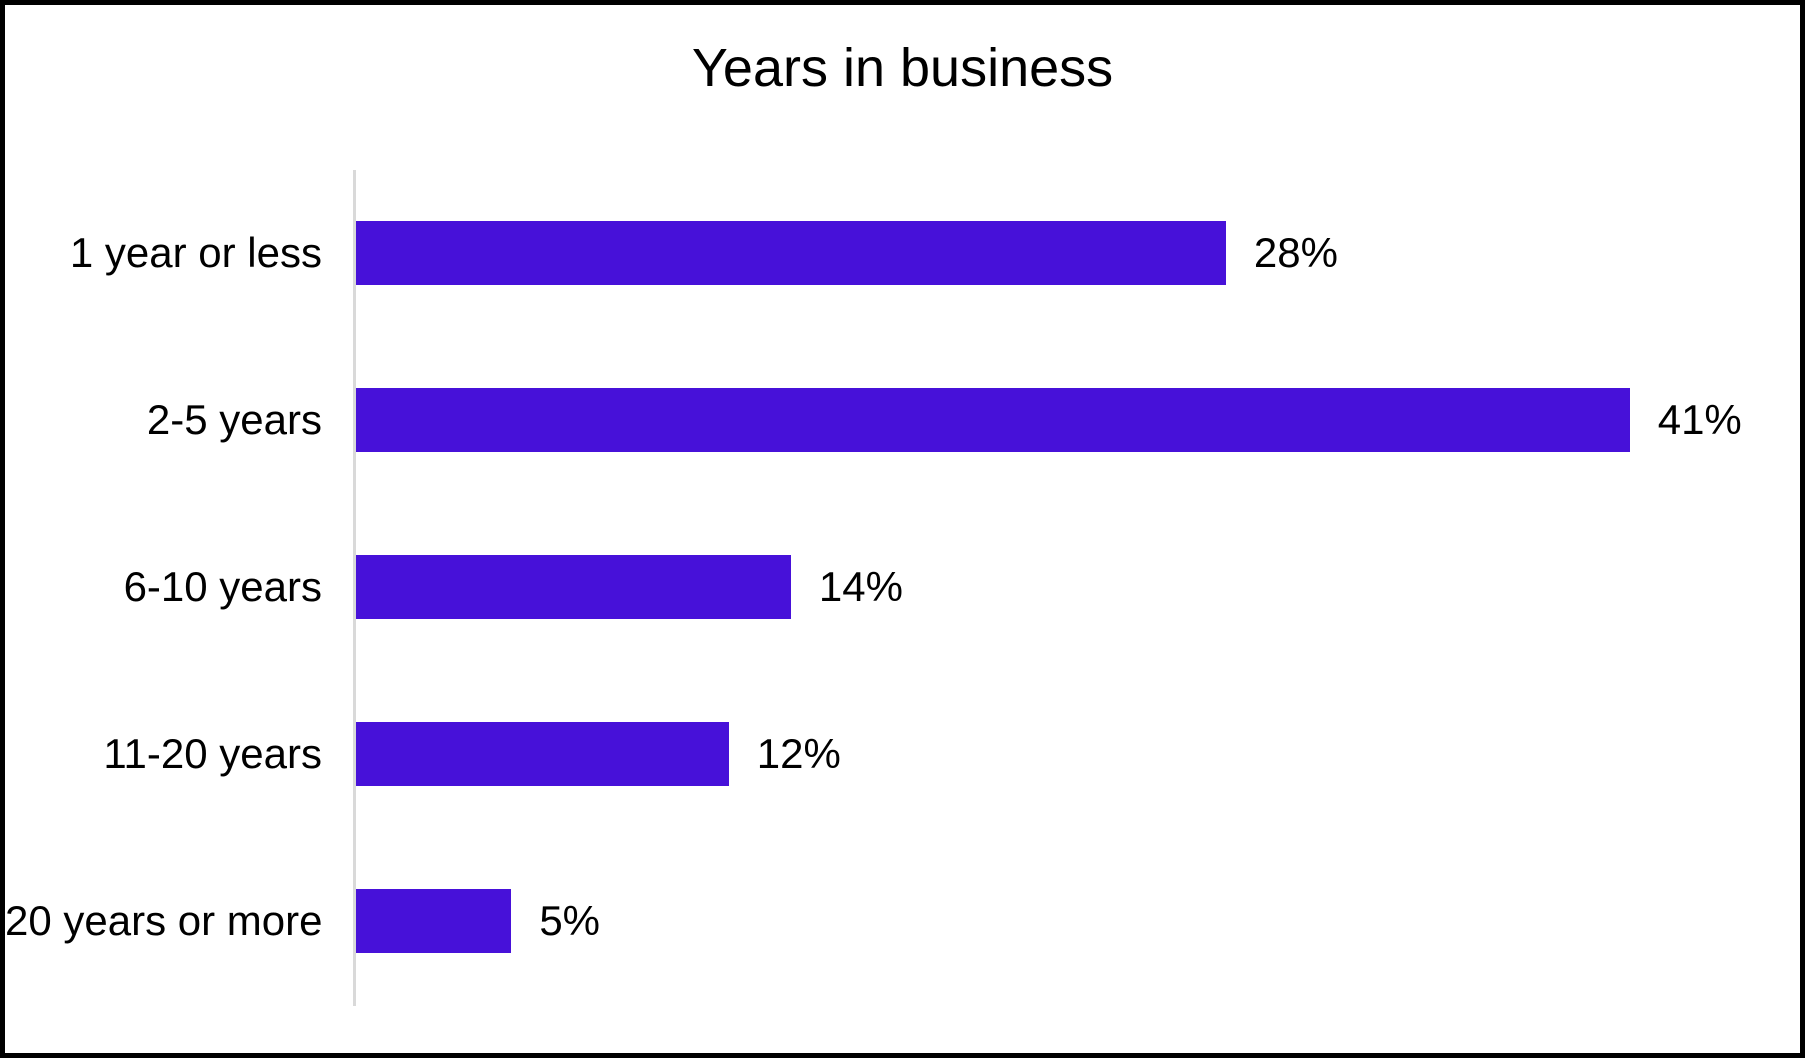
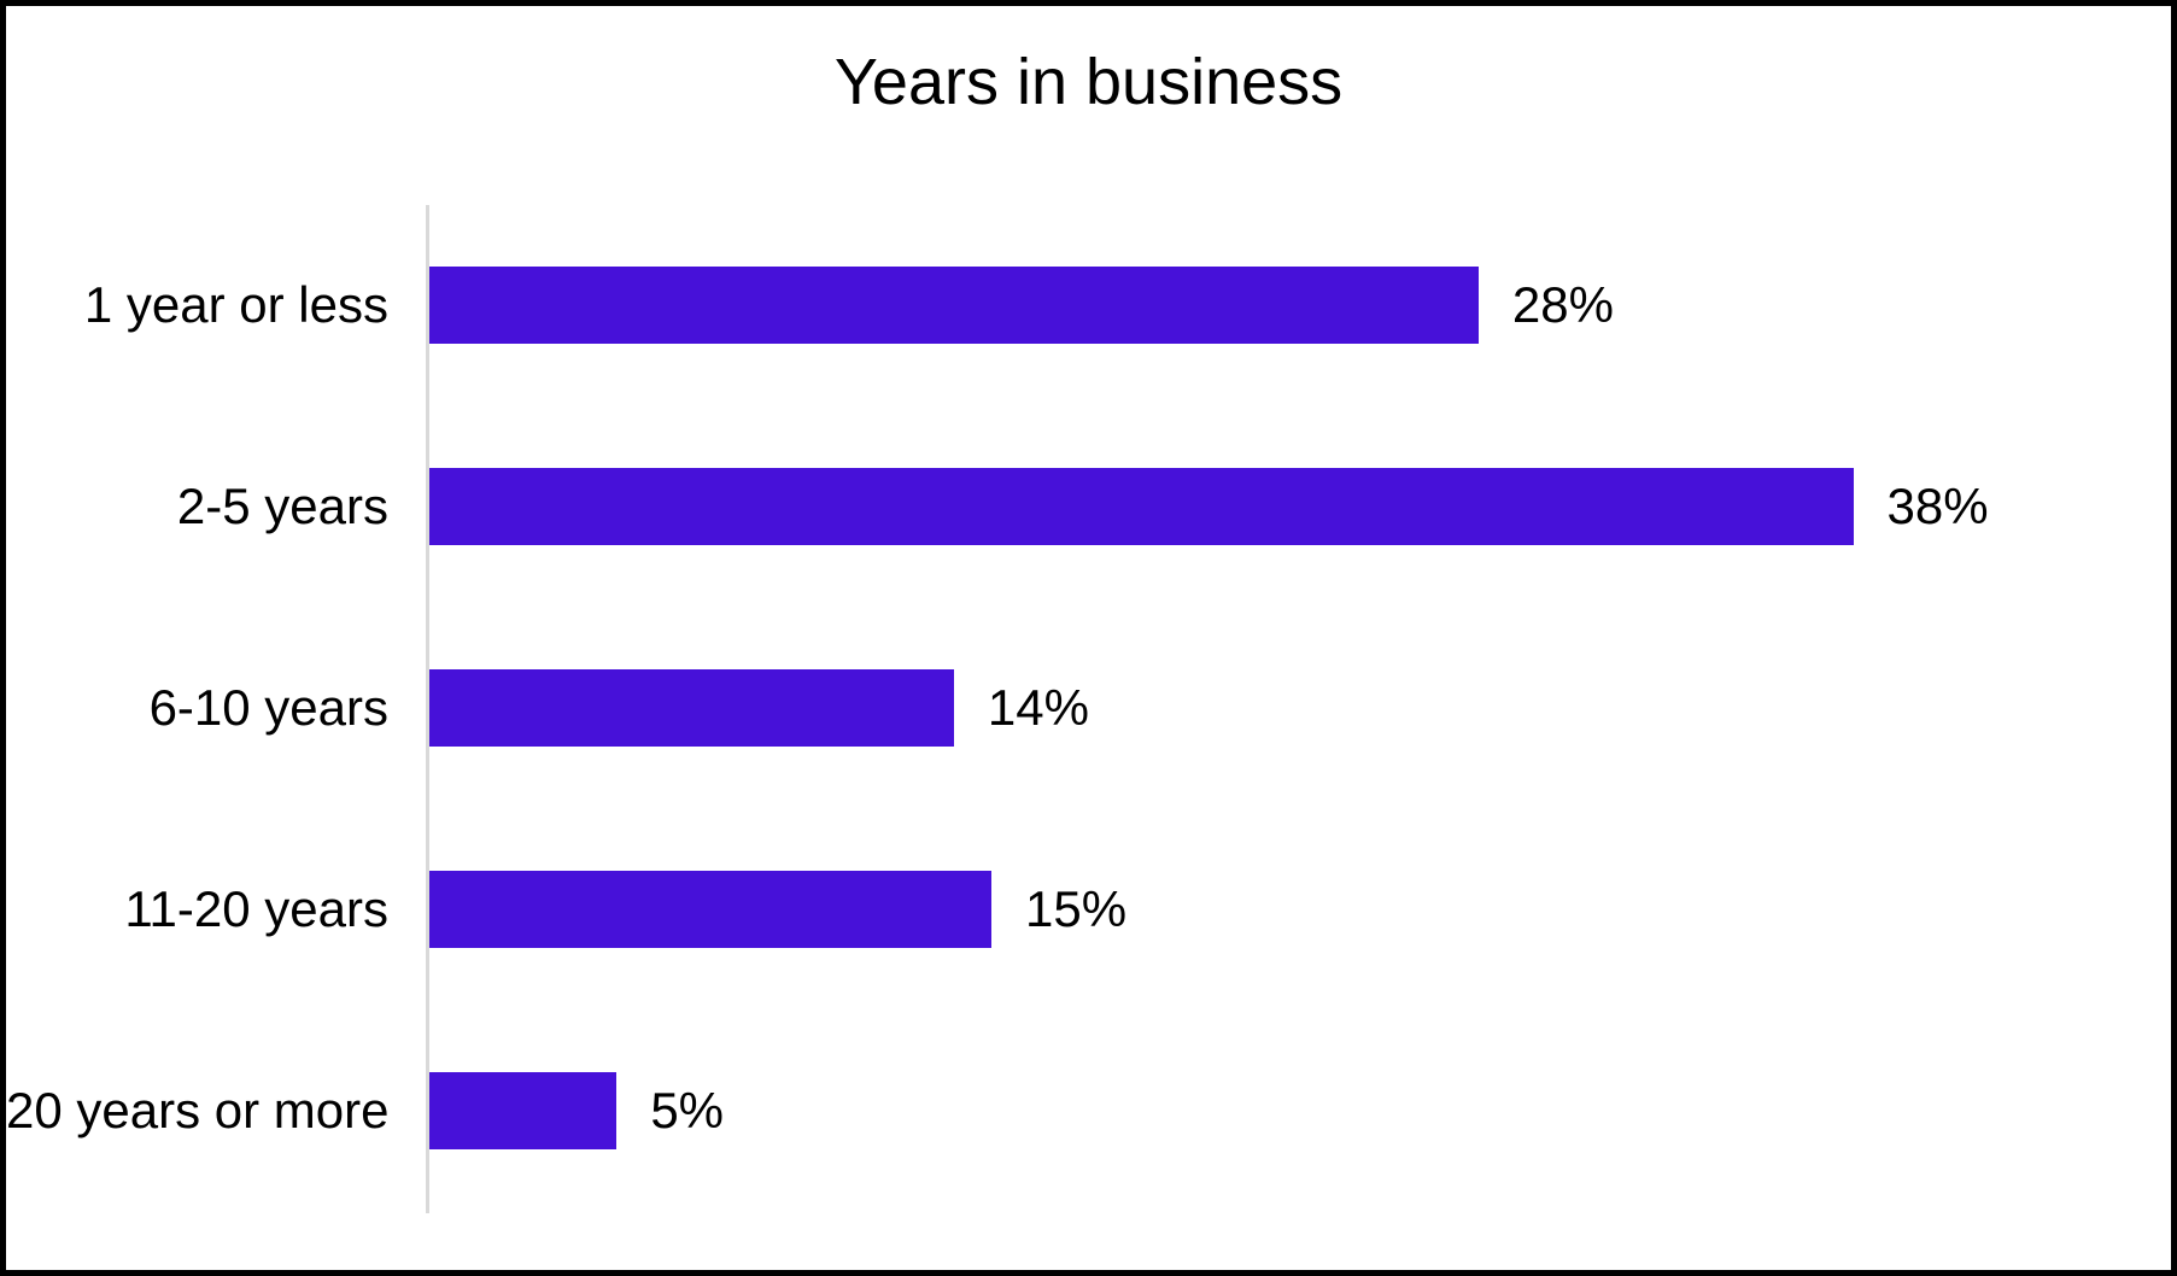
2-5 years: 41% -> 38%
11-20 years: 12% -> 15%
